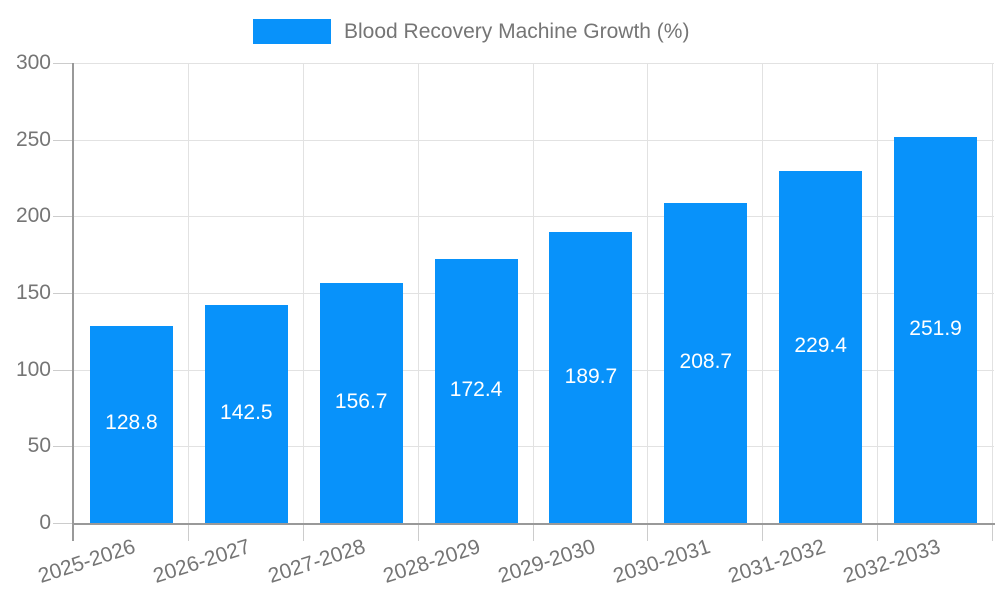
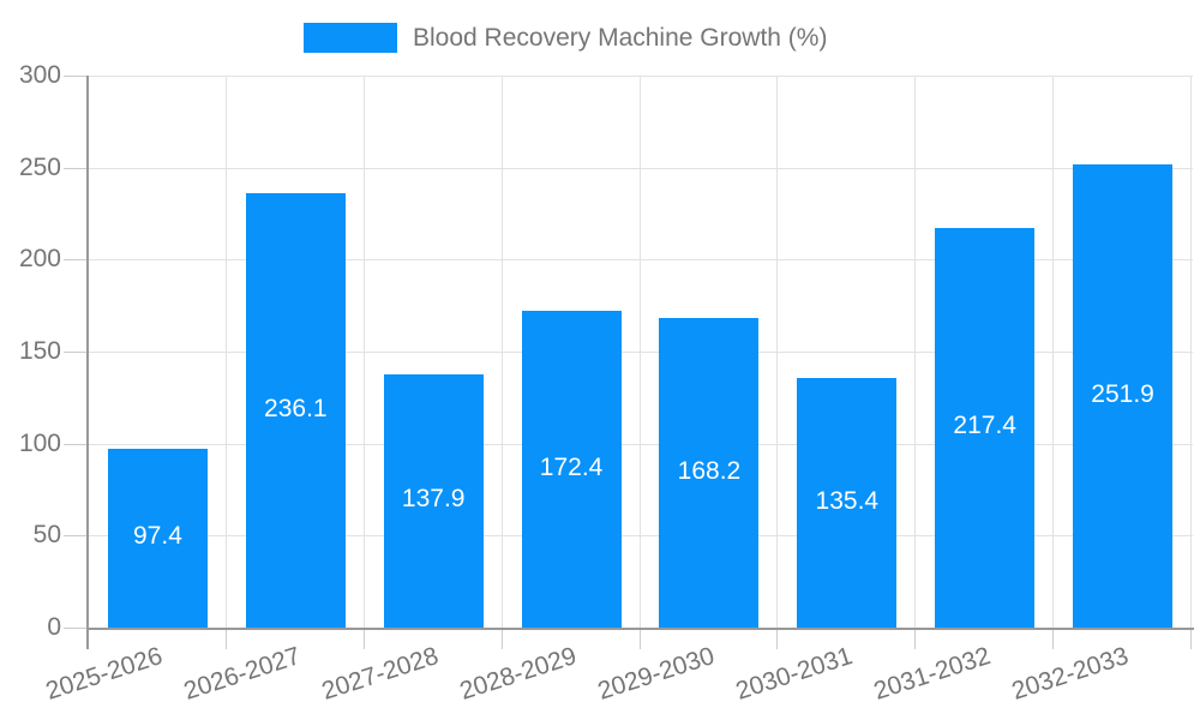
2025-2026: 128.8 -> 97.4
2026-2027: 142.5 -> 236.1
2027-2028: 156.7 -> 137.9
2029-2030: 189.7 -> 168.2
2030-2031: 208.7 -> 135.4
2031-2032: 229.4 -> 217.4
